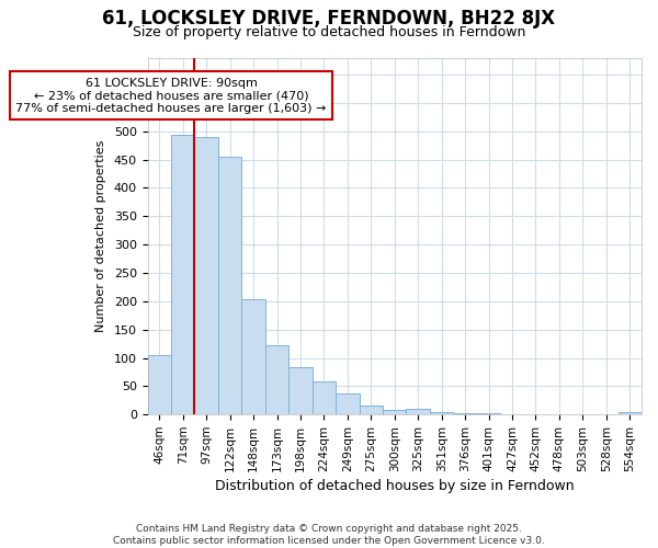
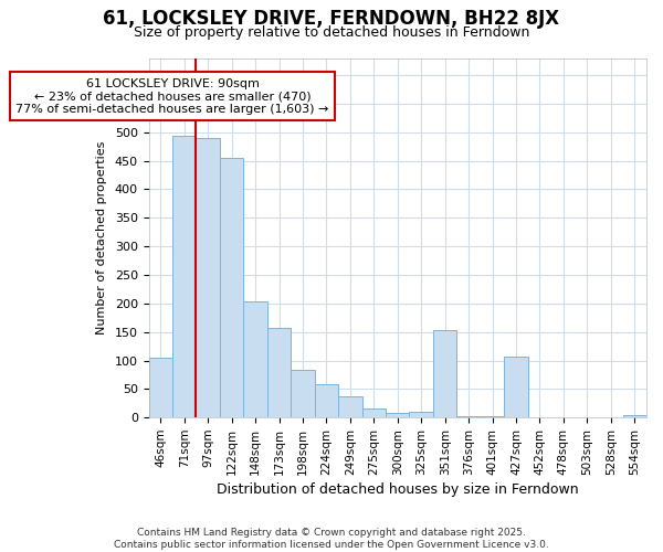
173sqm: 123 -> 158
351sqm: 4 -> 154
427sqm: 1 -> 106
